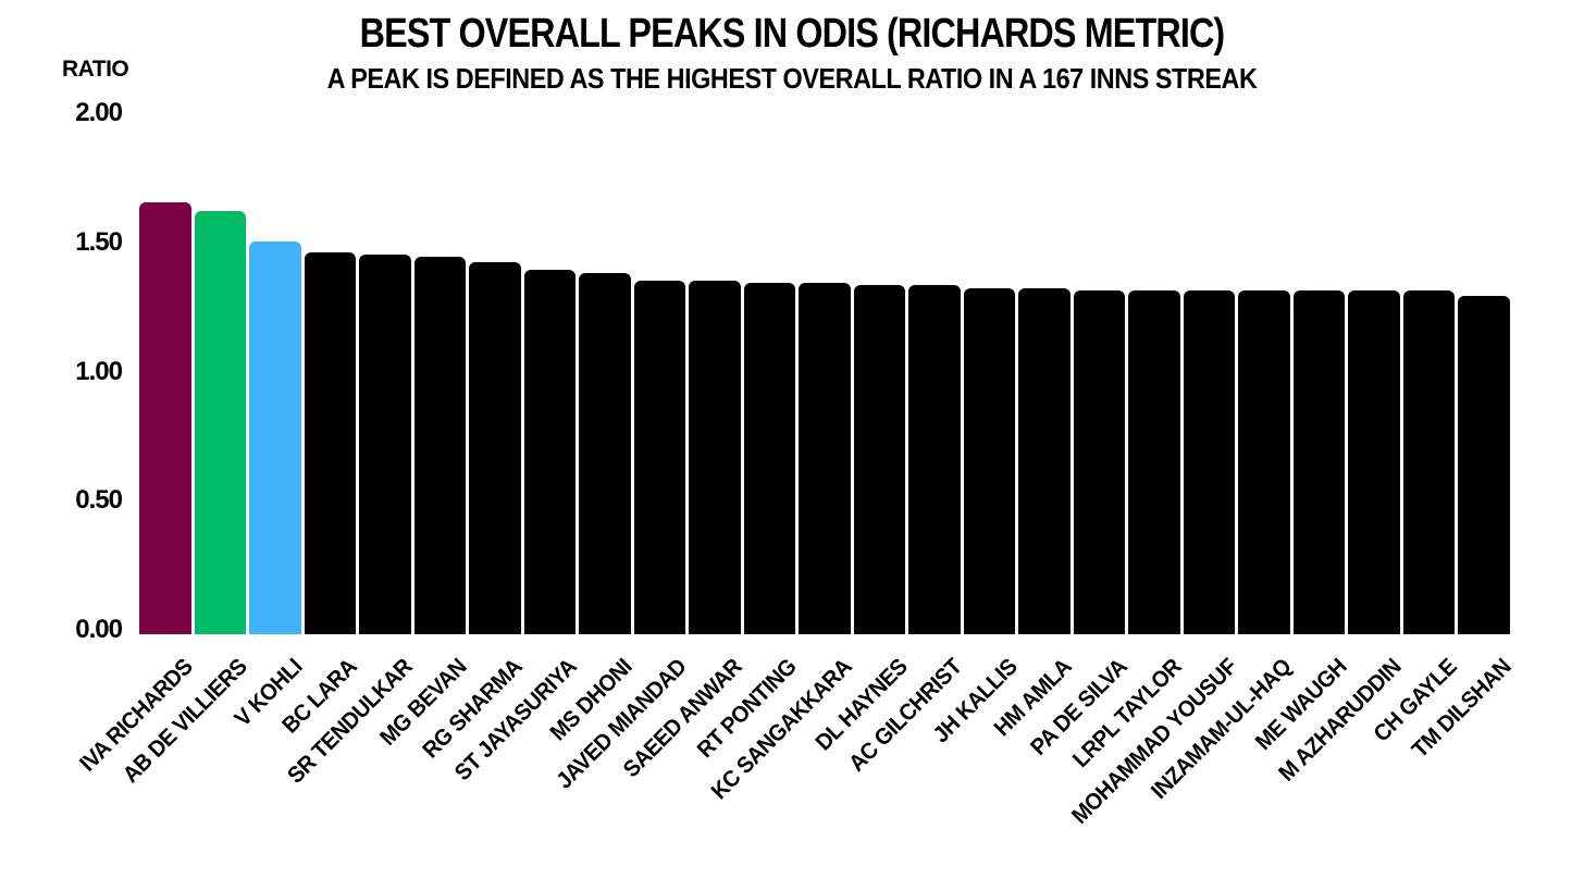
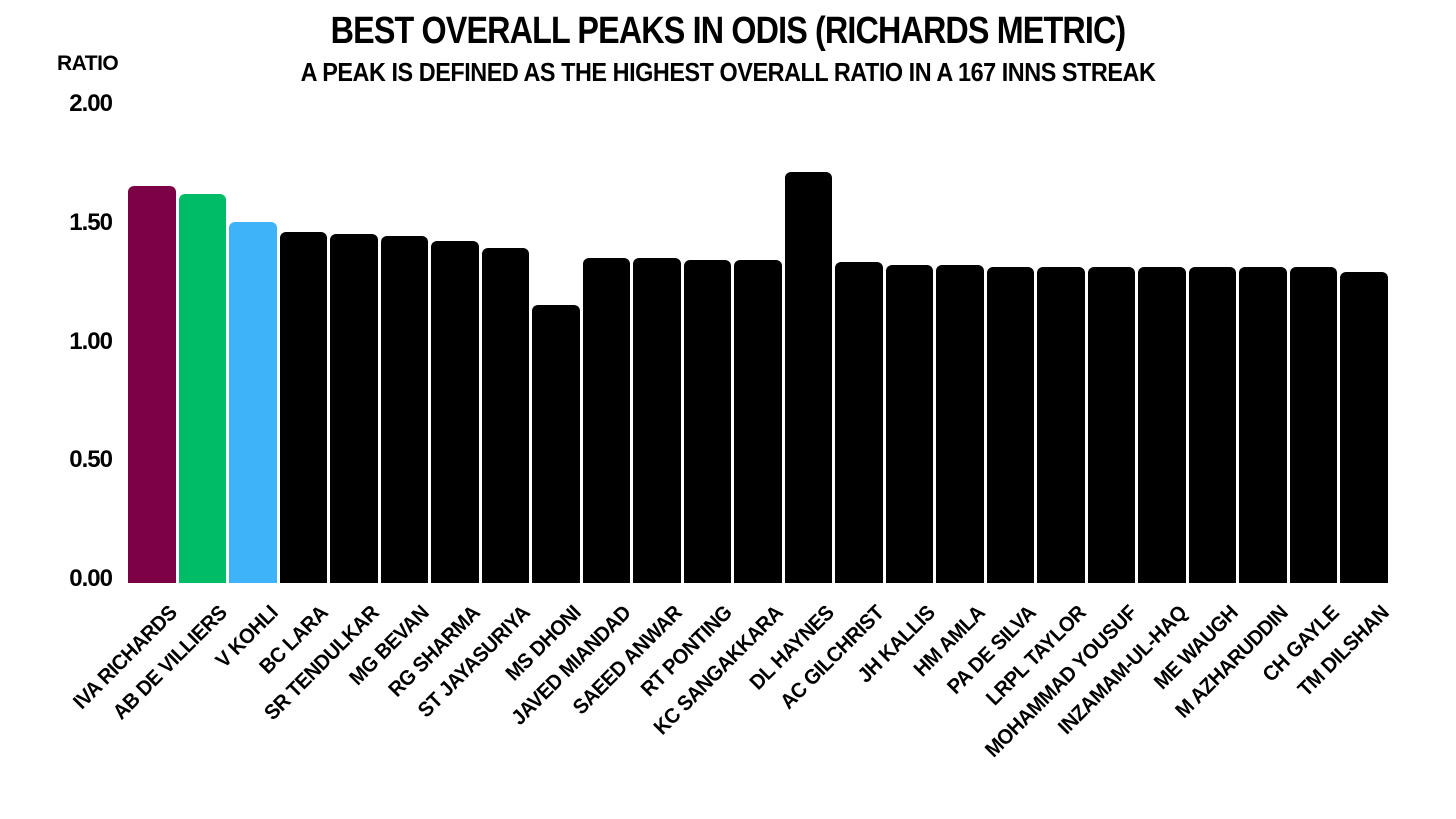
MS DHONI: 1.40 -> 1.17
DL HAYNES: 1.35 -> 1.73
